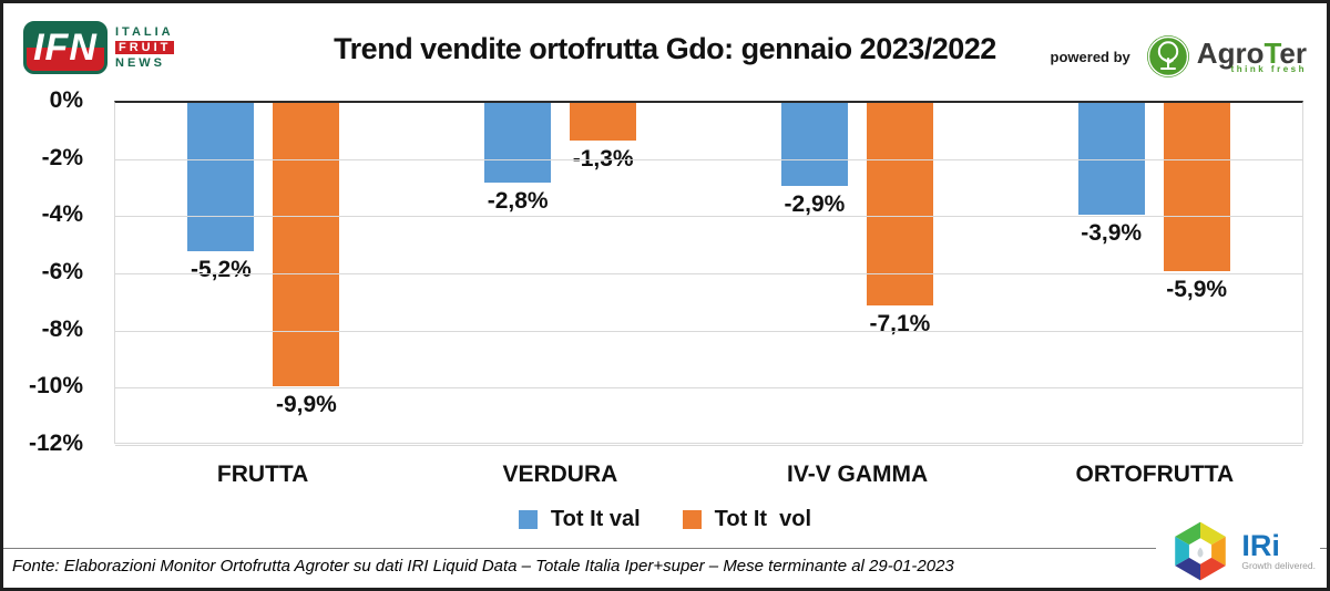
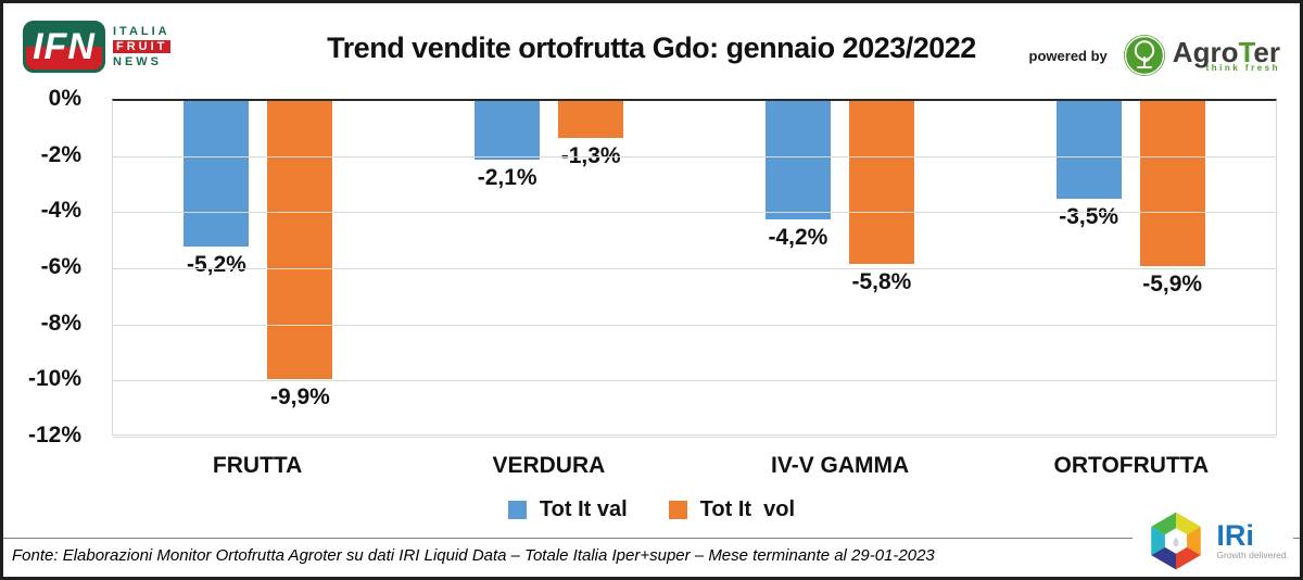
Tot It val/VERDURA: -2,8% -> -2,1%
Tot It val/IV-V GAMMA: -2,9% -> -4,2%
Tot It vol/IV-V GAMMA: -7,1% -> -5,8%
Tot It val/ORTOFRUTTA: -3,9% -> -3,5%
